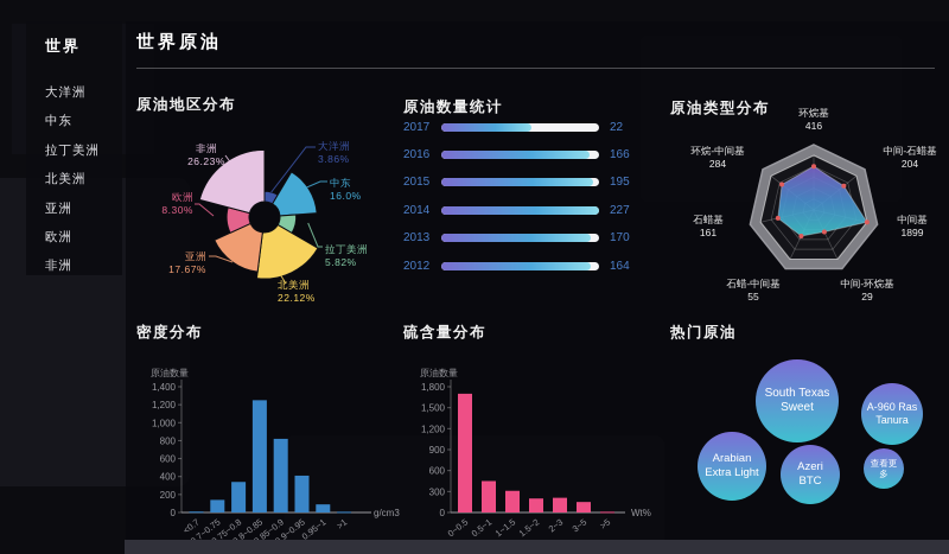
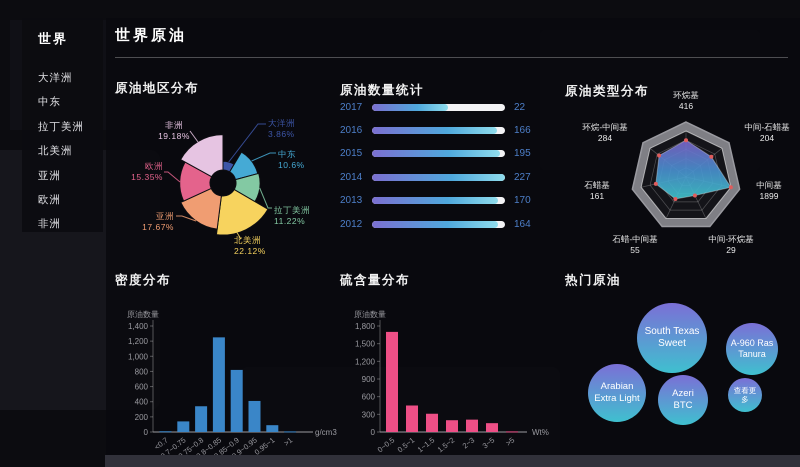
原油地区分布/中东: 16.0% -> 10.6%
原油地区分布/拉丁美洲: 5.82% -> 11.22%
原油地区分布/欧洲: 8.30% -> 15.35%
原油地区分布/非洲: 26.23% -> 19.18%
